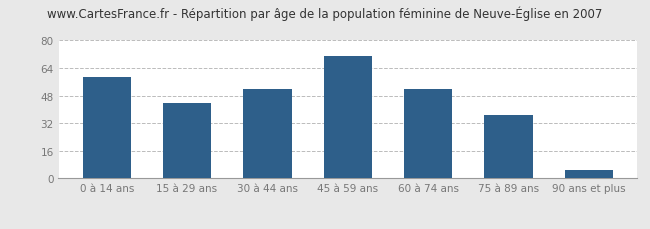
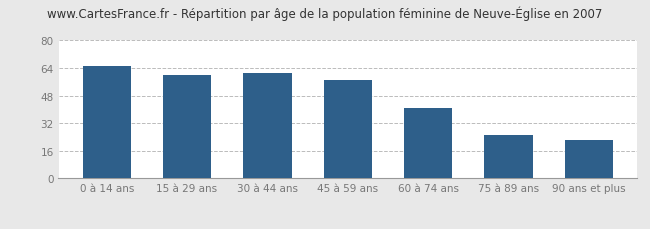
0 à 14 ans: 59 -> 65
15 à 29 ans: 44 -> 60
30 à 44 ans: 52 -> 61
45 à 59 ans: 71 -> 57
60 à 74 ans: 52 -> 41
75 à 89 ans: 37 -> 25
90 ans et plus: 5 -> 22
